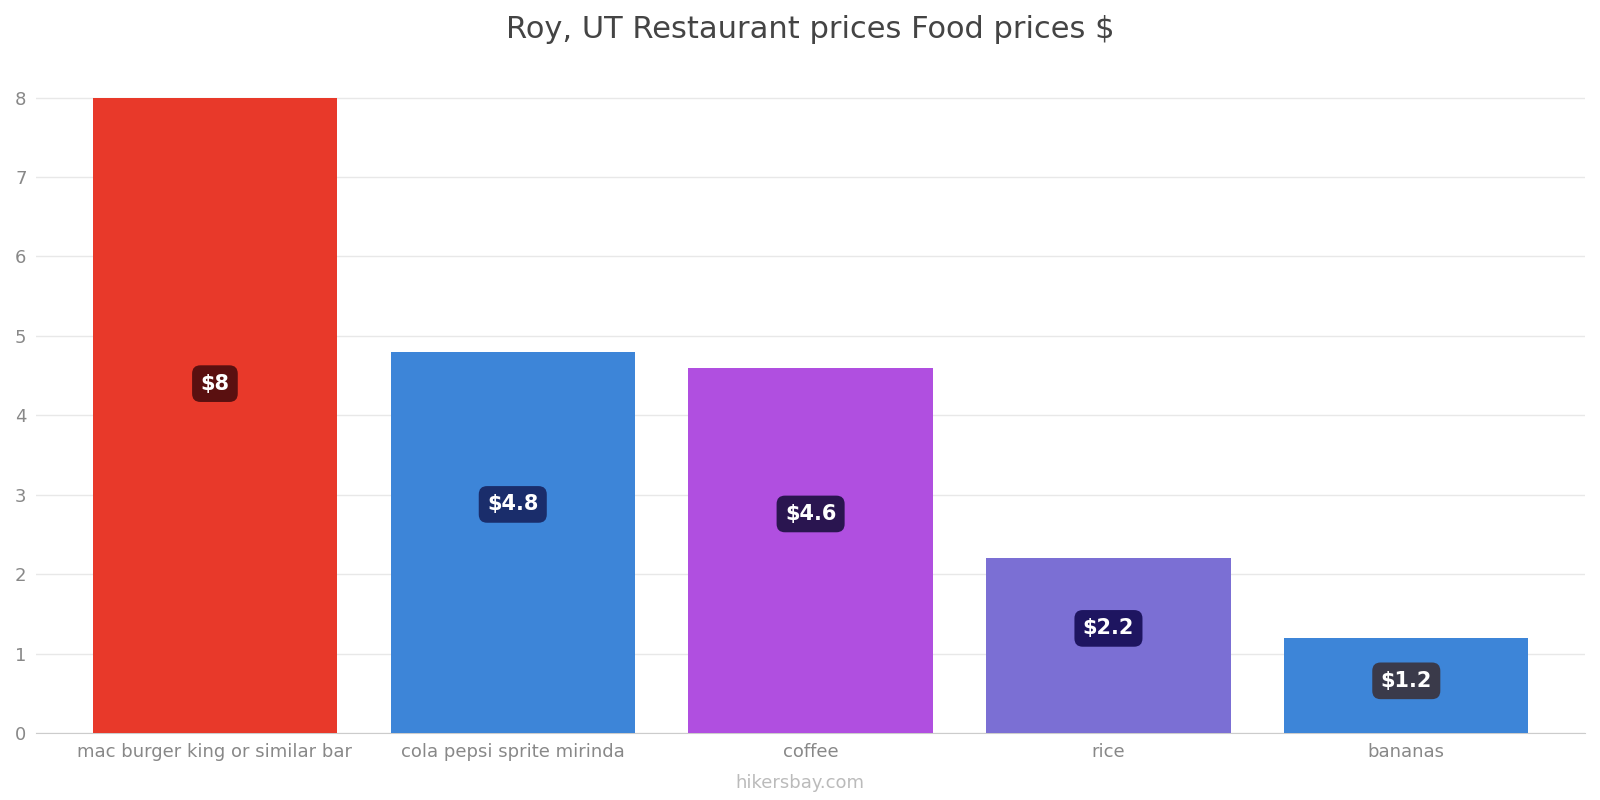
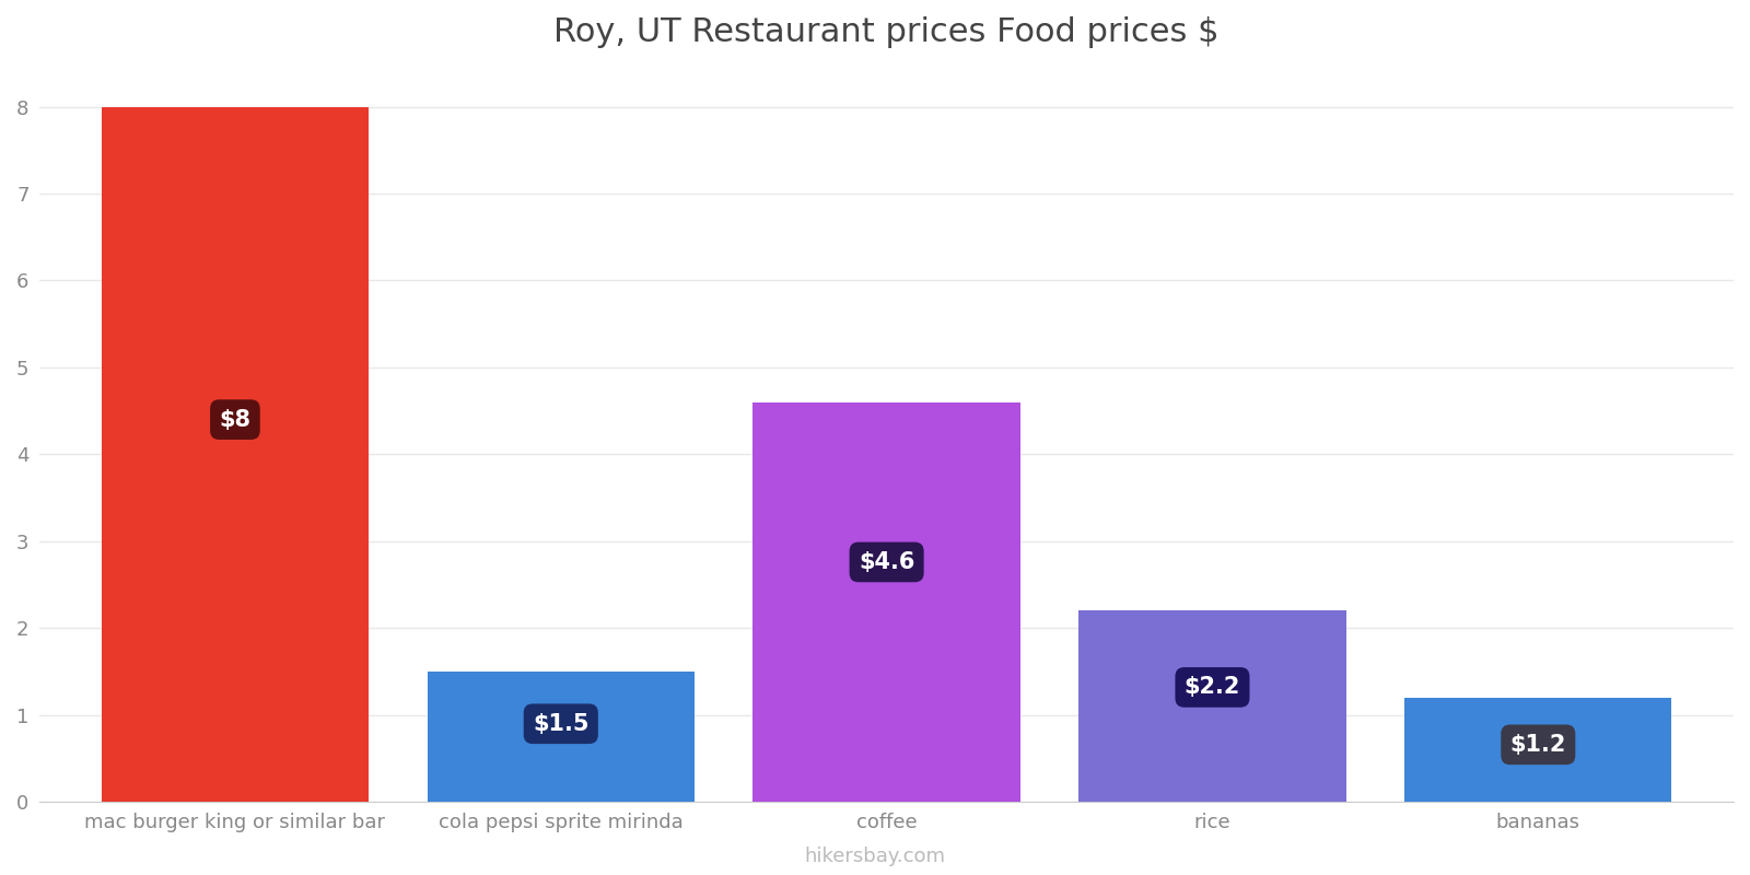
cola pepsi sprite mirinda: $4.8 -> $1.5
